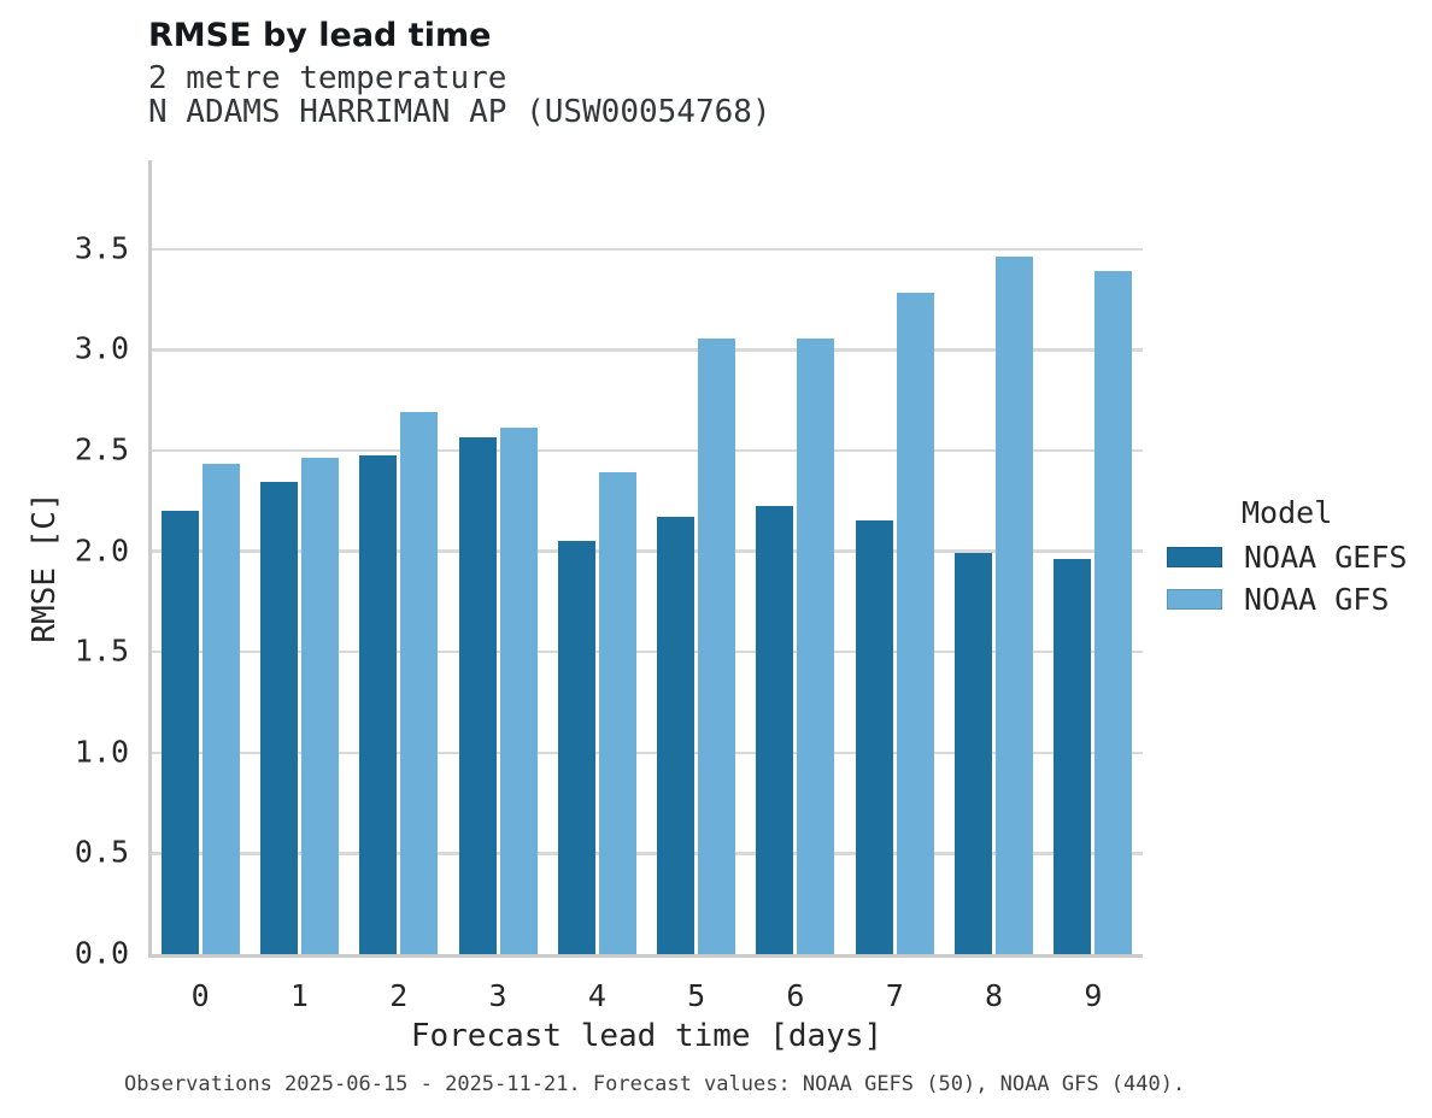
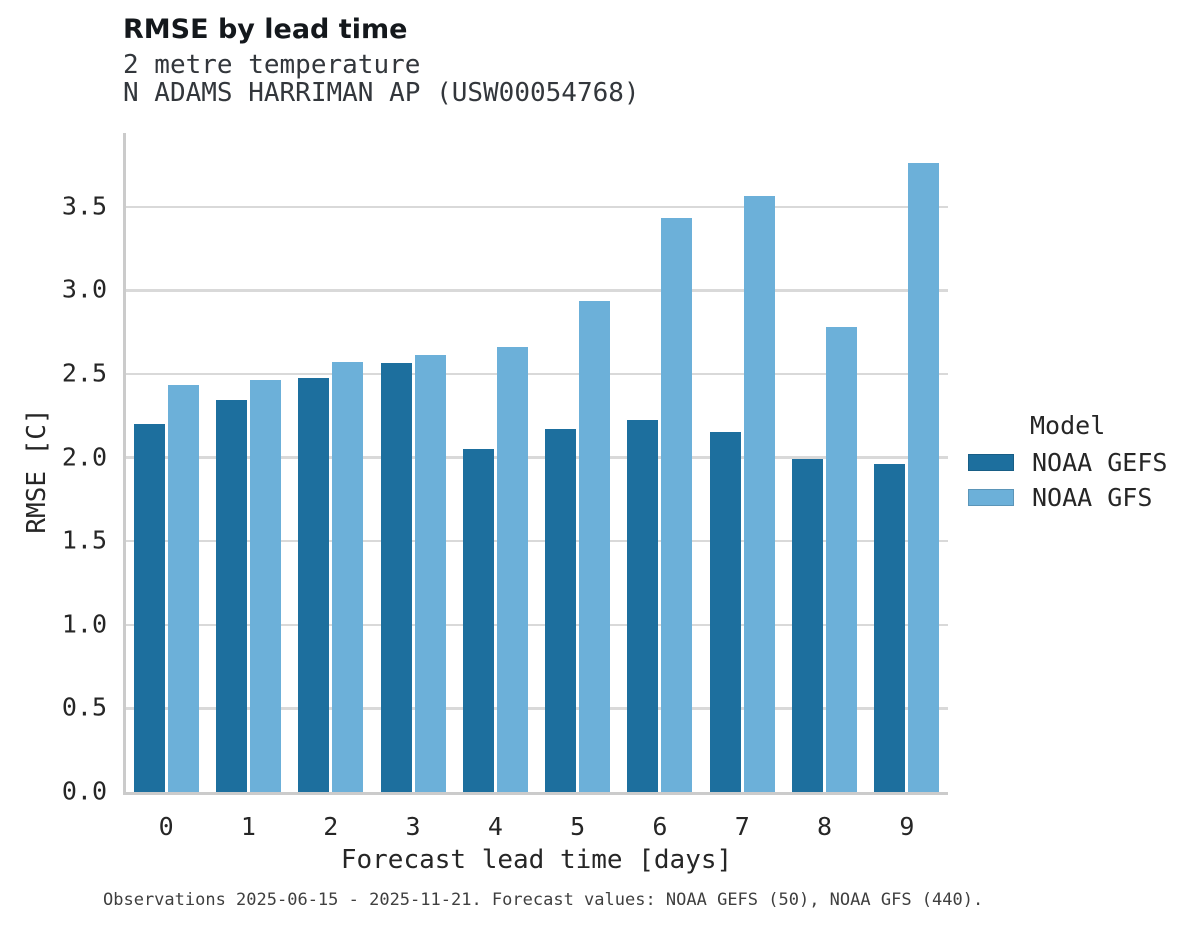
NOAA GFS/2: 2.70 -> 2.58
NOAA GFS/4: 2.40 -> 2.67
NOAA GFS/5: 3.06 -> 2.94
NOAA GFS/6: 3.06 -> 3.44
NOAA GFS/7: 3.29 -> 3.57
NOAA GFS/8: 3.47 -> 2.79
NOAA GFS/9: 3.40 -> 3.77
